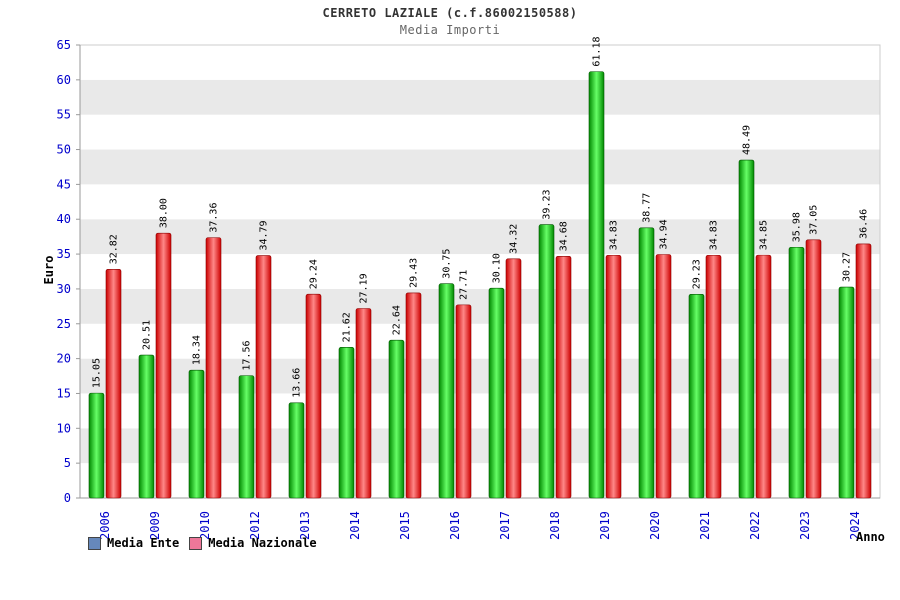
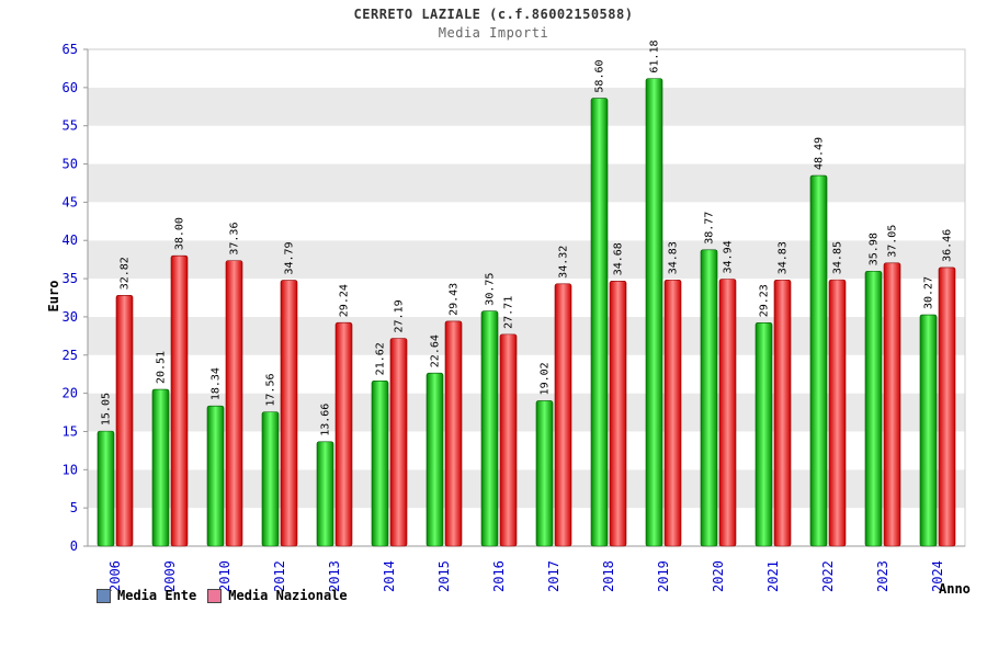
Media Ente/2017: 30.10 -> 19.02
Media Ente/2018: 39.23 -> 58.60
